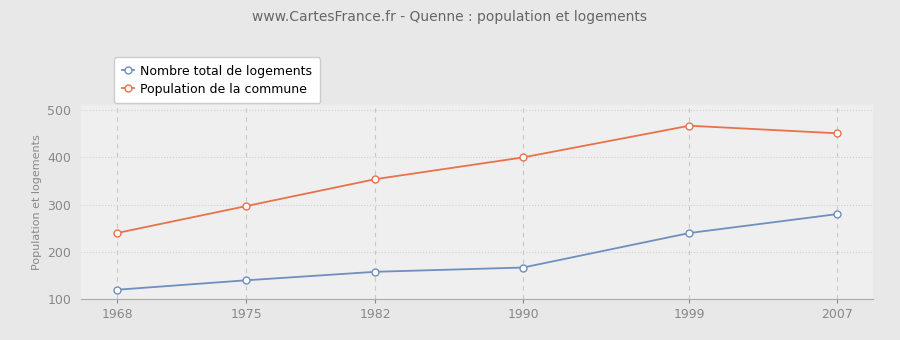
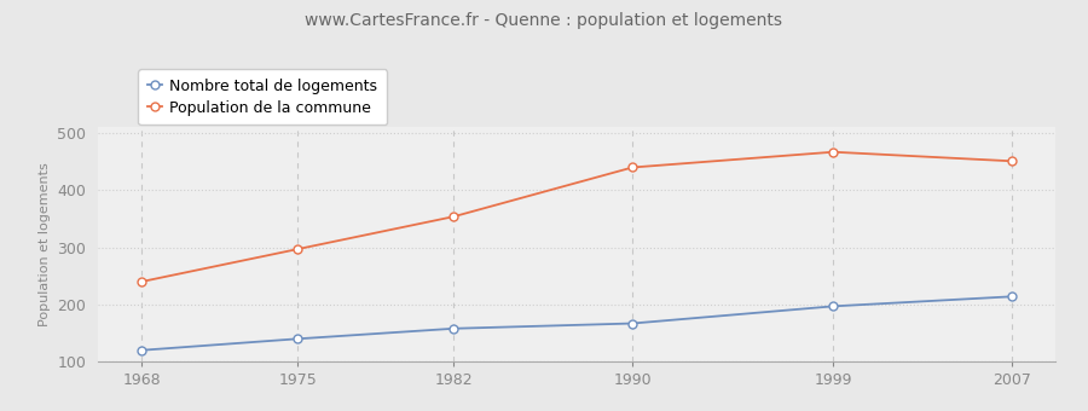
Population de la commune/1990: 400 -> 440
Nombre total de logements/1999: 240 -> 197
Nombre total de logements/2007: 280 -> 214
